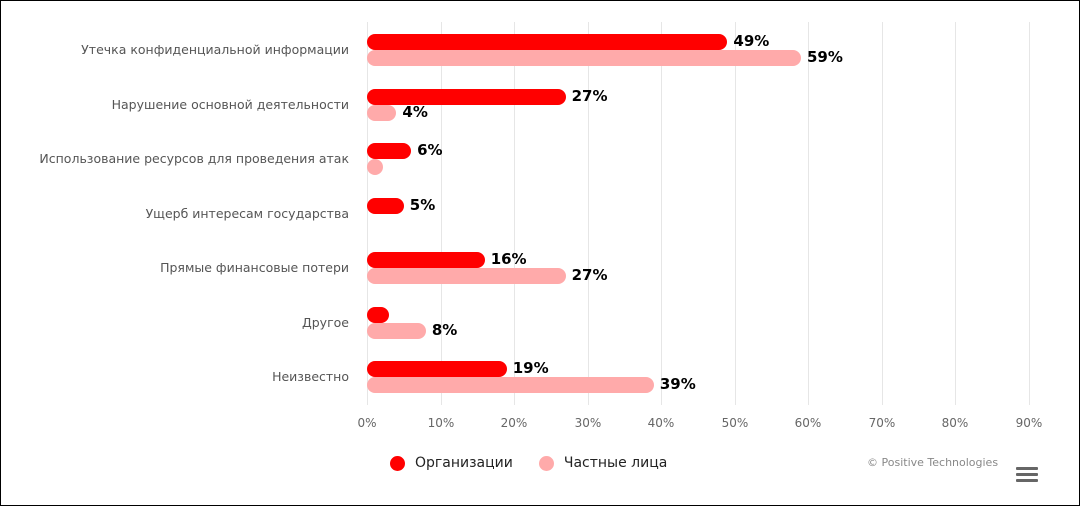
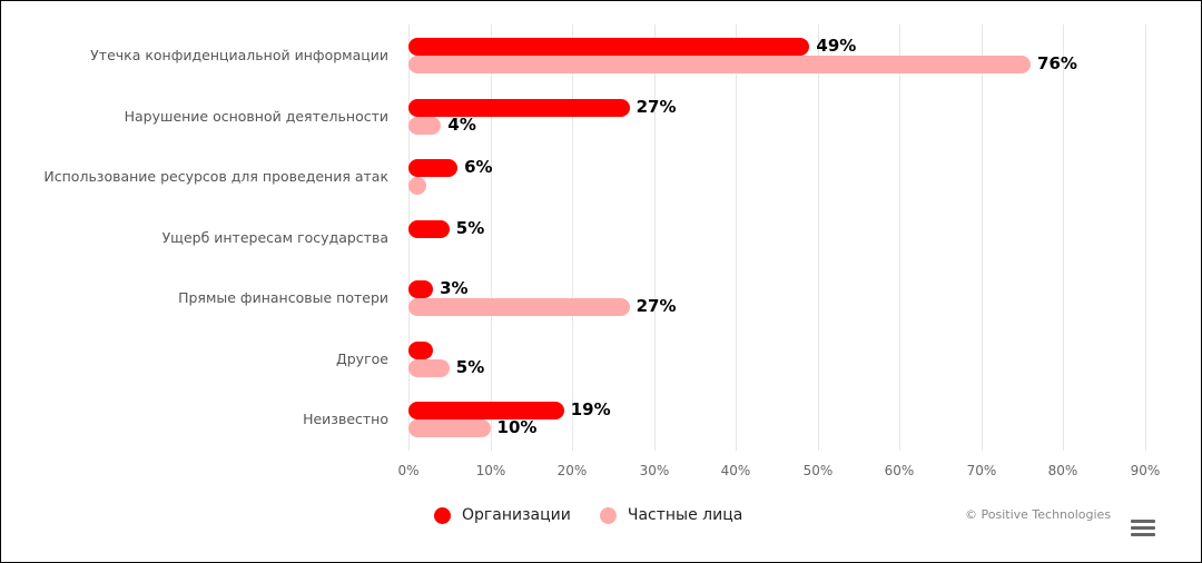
Частные лица/Утечка конфиденциальной информации: 59% -> 76%
Организации/Прямые финансовые потери: 16% -> 3%
Частные лица/Другое: 8% -> 5%
Частные лица/Неизвестно: 39% -> 10%
